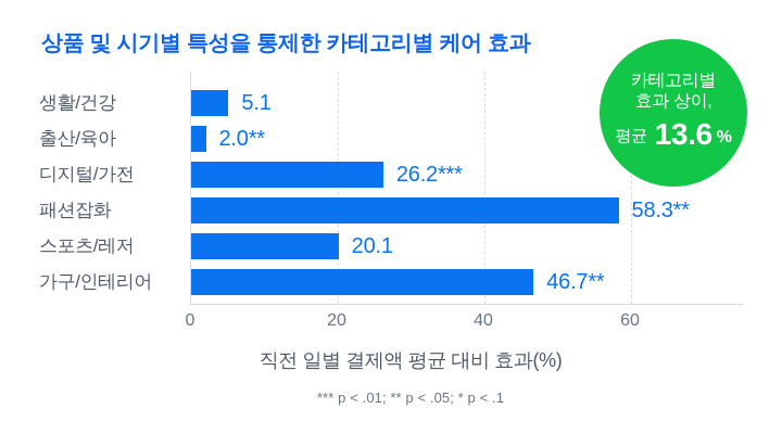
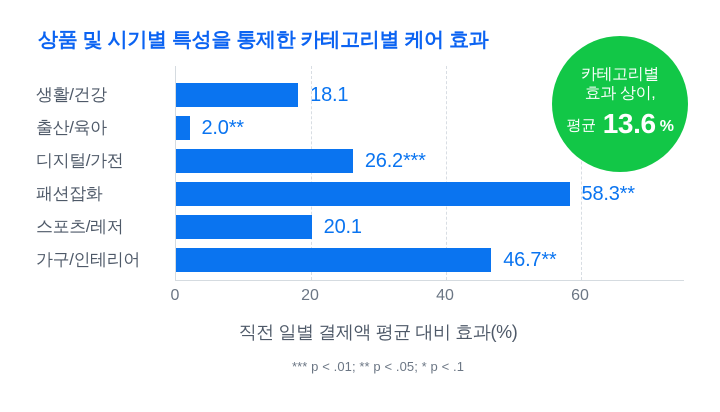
생활/건강: 5.1 -> 18.1
